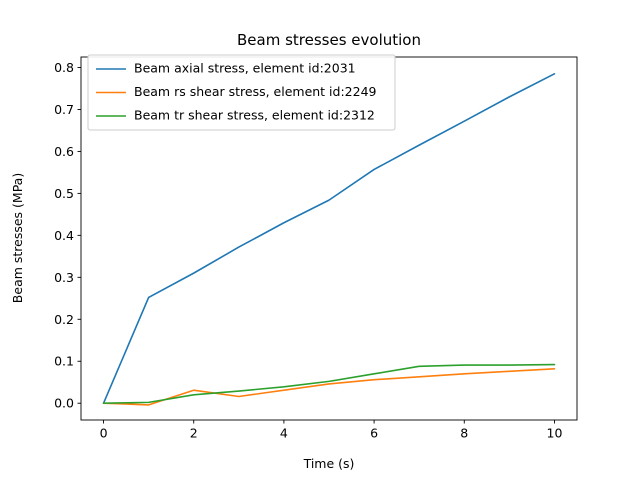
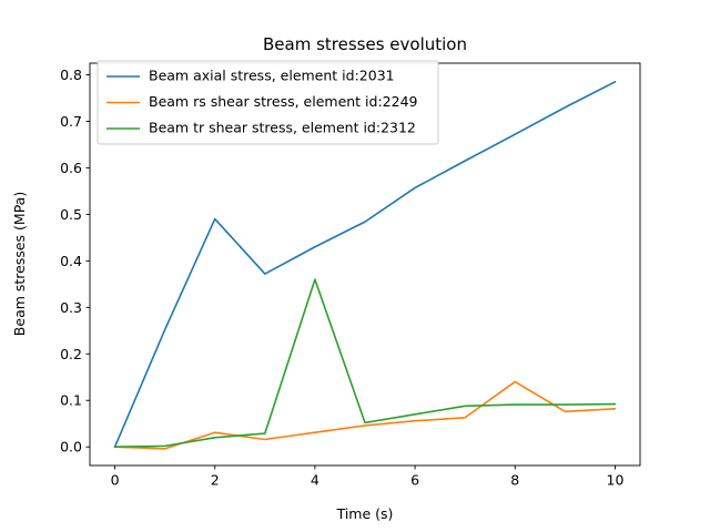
Beam axial stress, element id:2031/2: 0.31 -> 0.49
Beam tr shear stress, element id:2312/4: 0.04 -> 0.36
Beam rs shear stress, element id:2249/8: 0.07 -> 0.14
